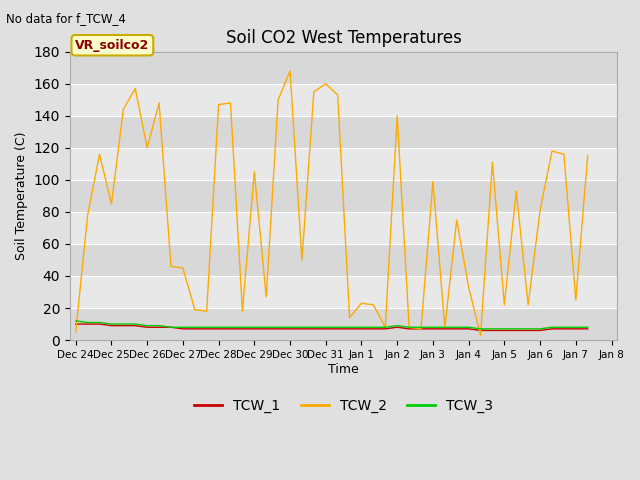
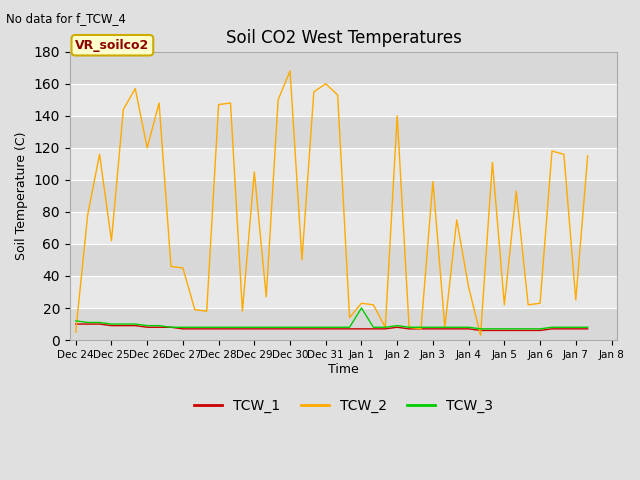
TCW_2/Dec 25: 85 -> 62
TCW_3/Jan 1: 8 -> 20
TCW_2/Jan 6: 81 -> 23
